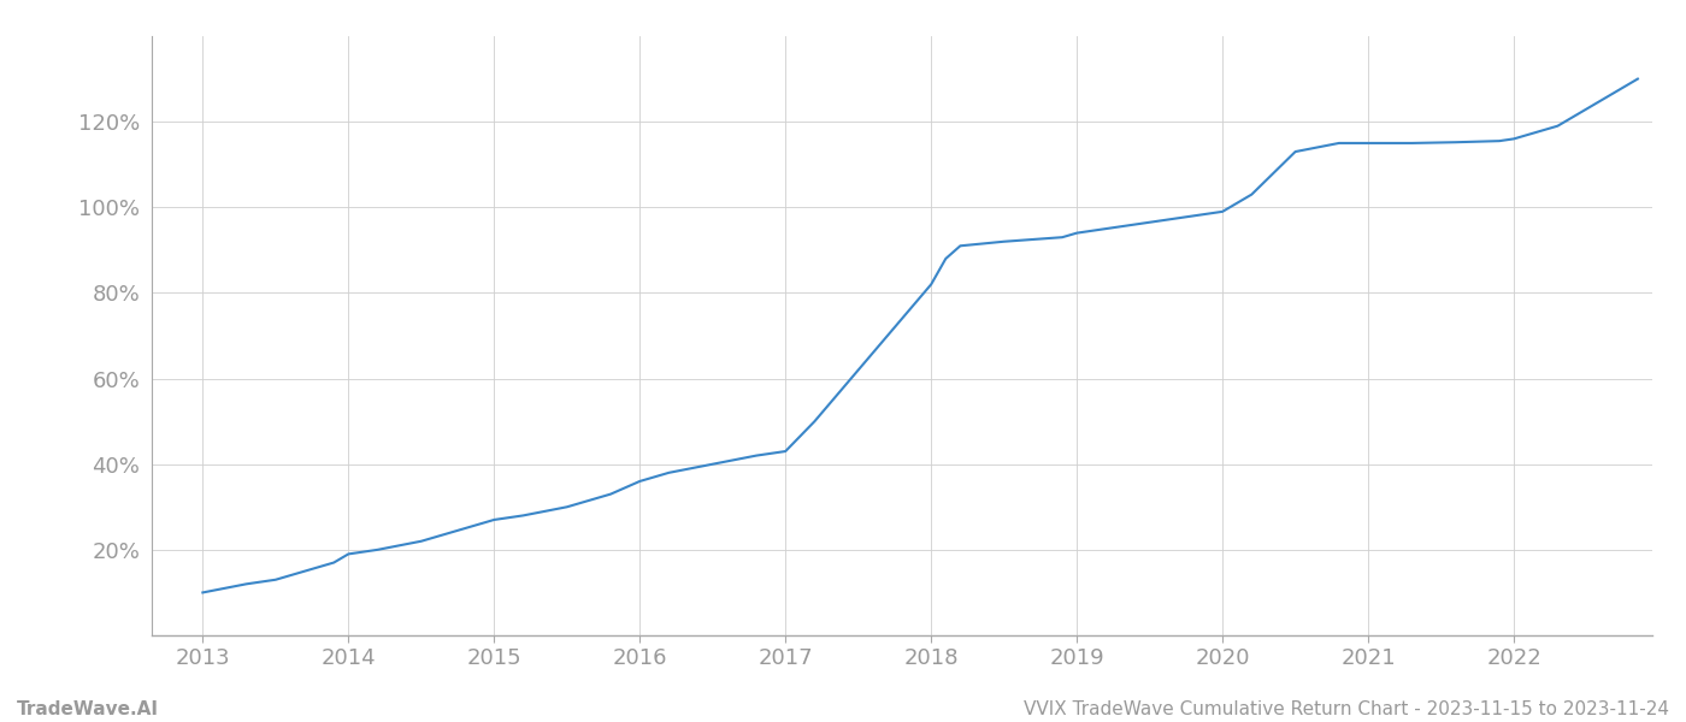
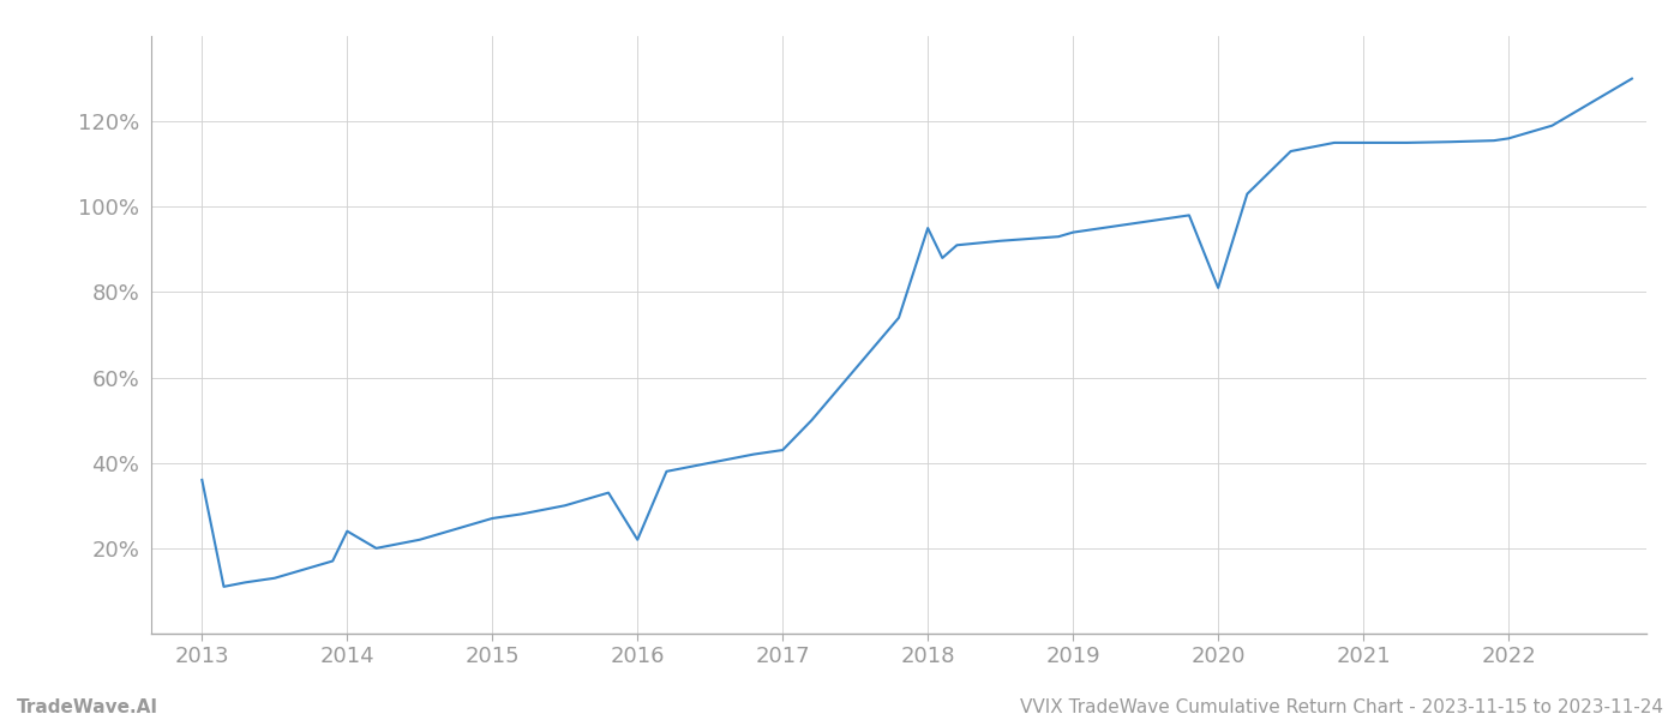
2013: 10.0% -> 36.0%
2014: 19.0% -> 24.0%
2016: 36.0% -> 22.0%
2018: 82.0% -> 95.0%
2020: 99.0% -> 81.0%
